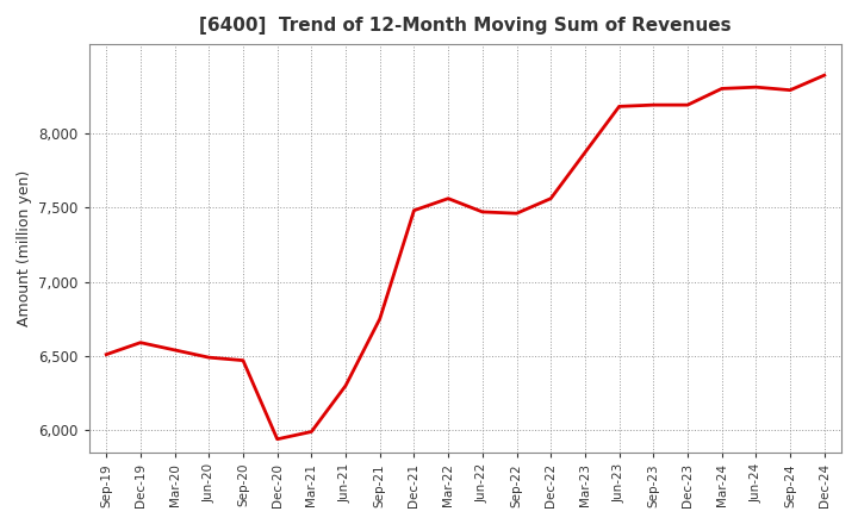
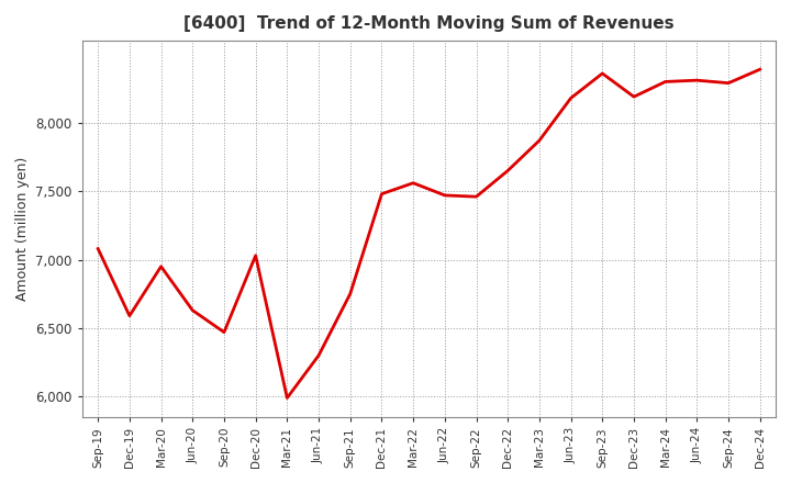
Sep-19: 6,510 -> 7,080
Mar-20: 6,540 -> 6,950
Jun-20: 6,490 -> 6,630
Dec-20: 5,940 -> 7,030
Dec-22: 7,560 -> 7,650
Sep-23: 8,190 -> 8,360
